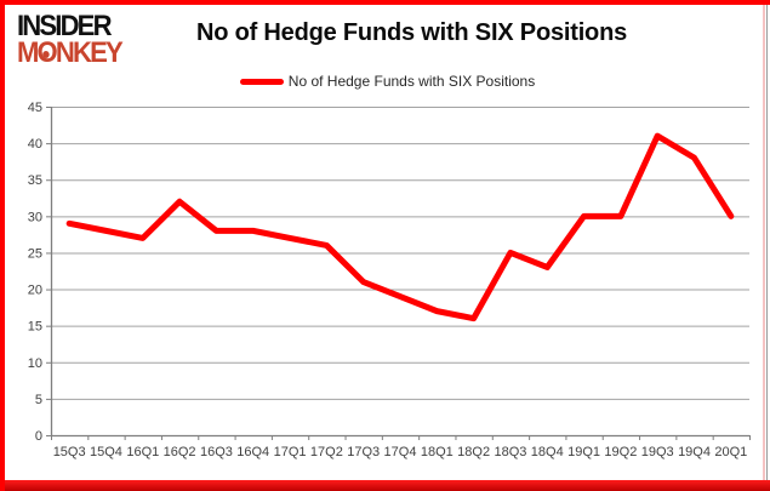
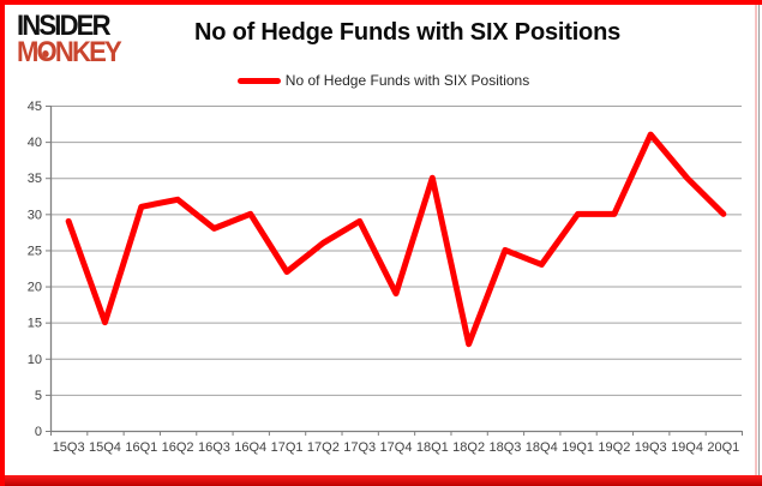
15Q4: 28 -> 15
16Q1: 27 -> 31
16Q4: 28 -> 30
17Q1: 27 -> 22
17Q3: 21 -> 29
18Q1: 17 -> 35
18Q2: 16 -> 12
19Q4: 38 -> 35
